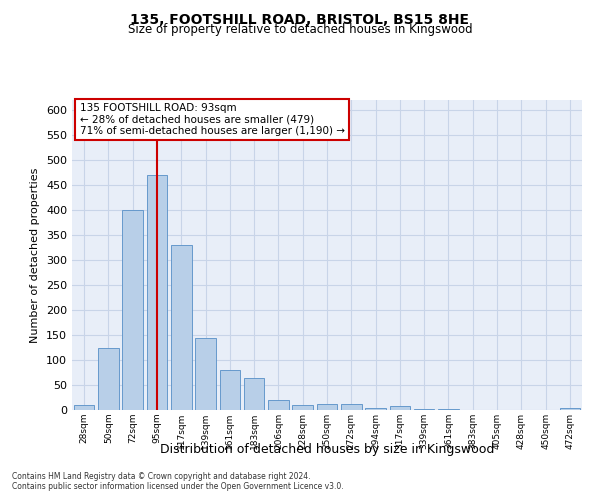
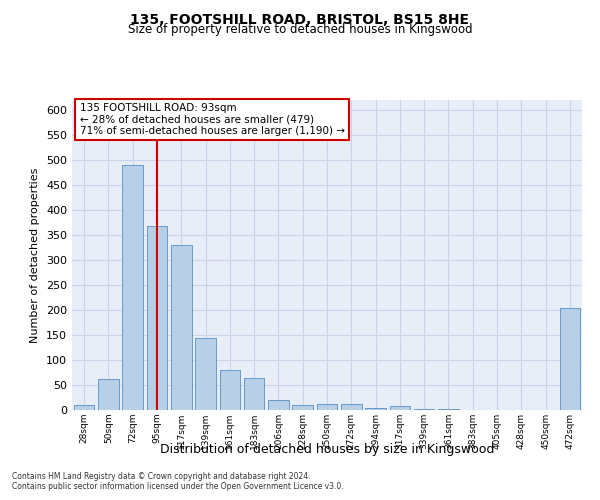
50sqm: 125 -> 62
72sqm: 400 -> 490
95sqm: 470 -> 368
472sqm: 5 -> 204
